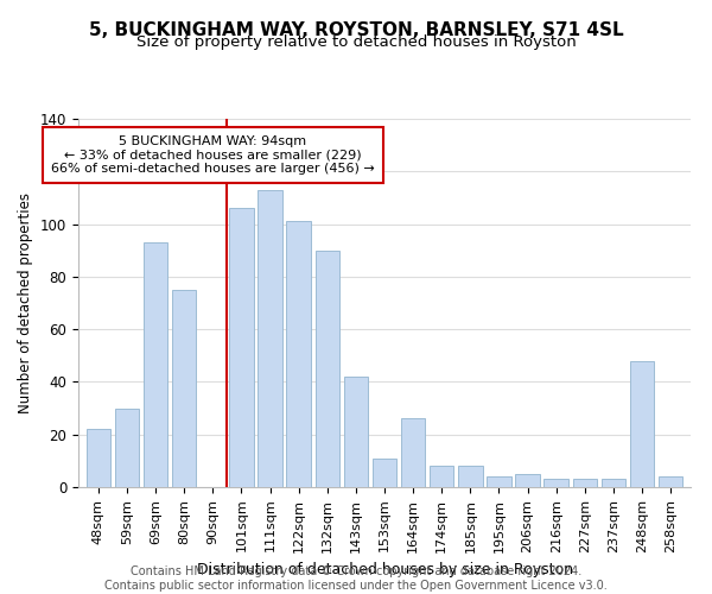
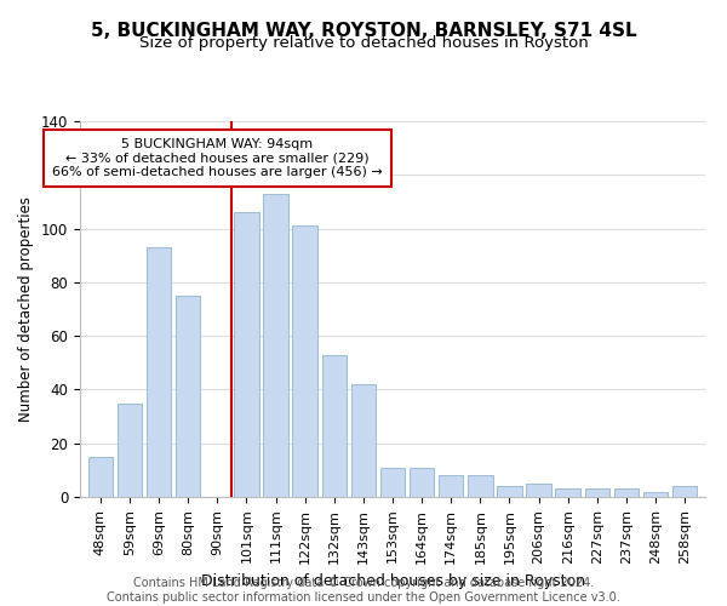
48sqm: 22 -> 15
59sqm: 30 -> 35
132sqm: 90 -> 53
164sqm: 26 -> 11
248sqm: 48 -> 2
